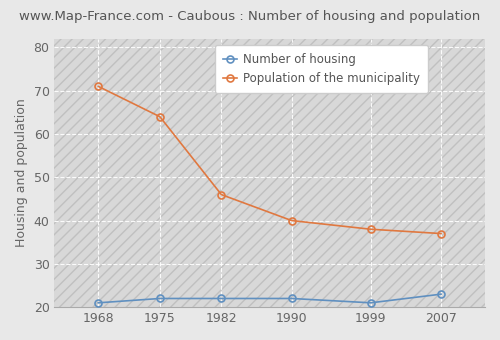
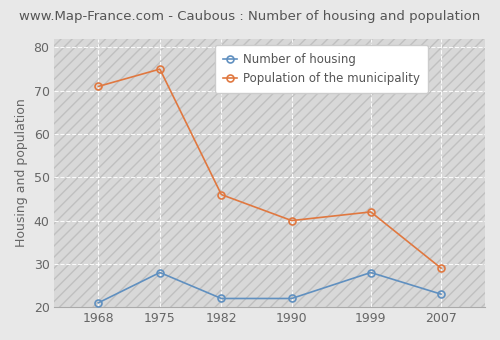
Number of housing/1975: 22 -> 28
Population of the municipality/1975: 64 -> 75
Number of housing/1999: 21 -> 28
Population of the municipality/1999: 38 -> 42
Population of the municipality/2007: 37 -> 29
